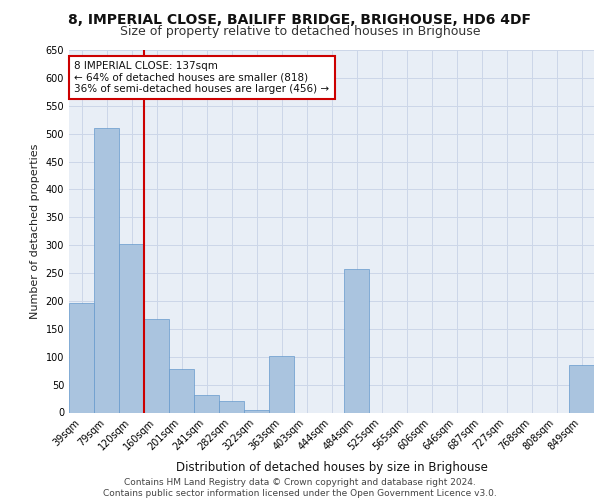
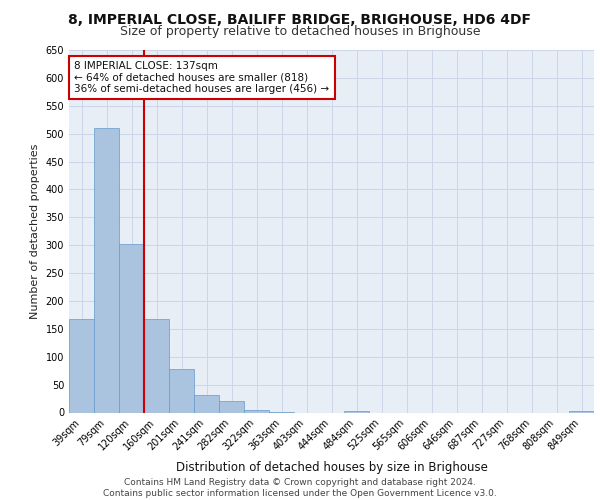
39sqm: 196 -> 168
363sqm: 102 -> 1
484sqm: 258 -> 2
849sqm: 86 -> 3
